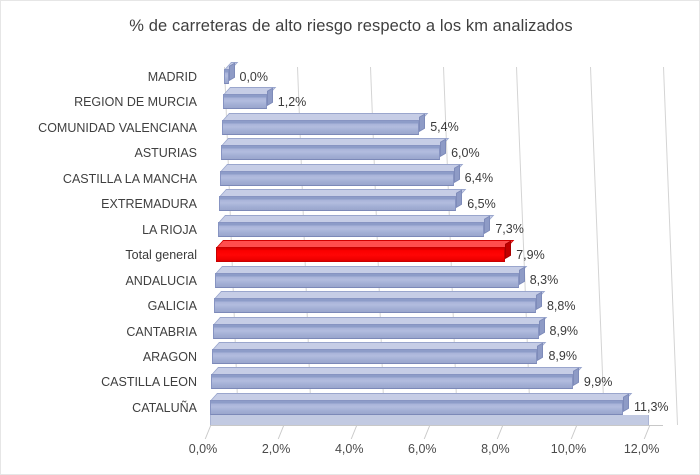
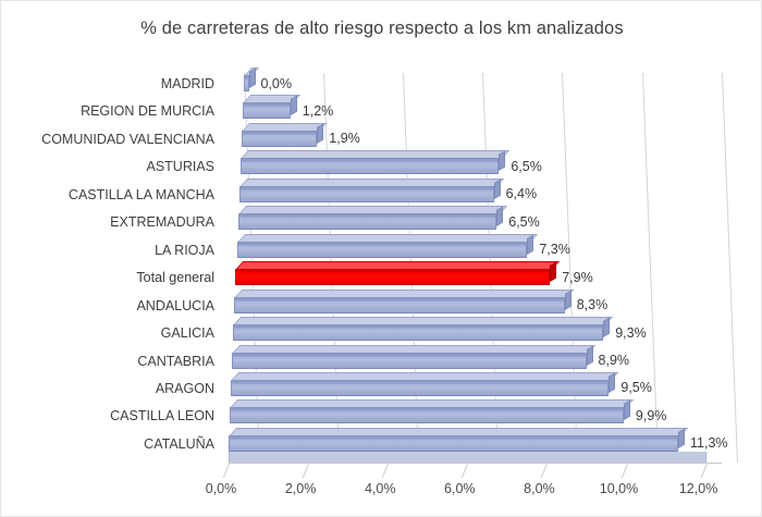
COMUNIDAD VALENCIANA: 5,4% -> 1,9%
ASTURIAS: 6,0% -> 6,5%
GALICIA: 8,8% -> 9,3%
ARAGON: 8,9% -> 9,5%
